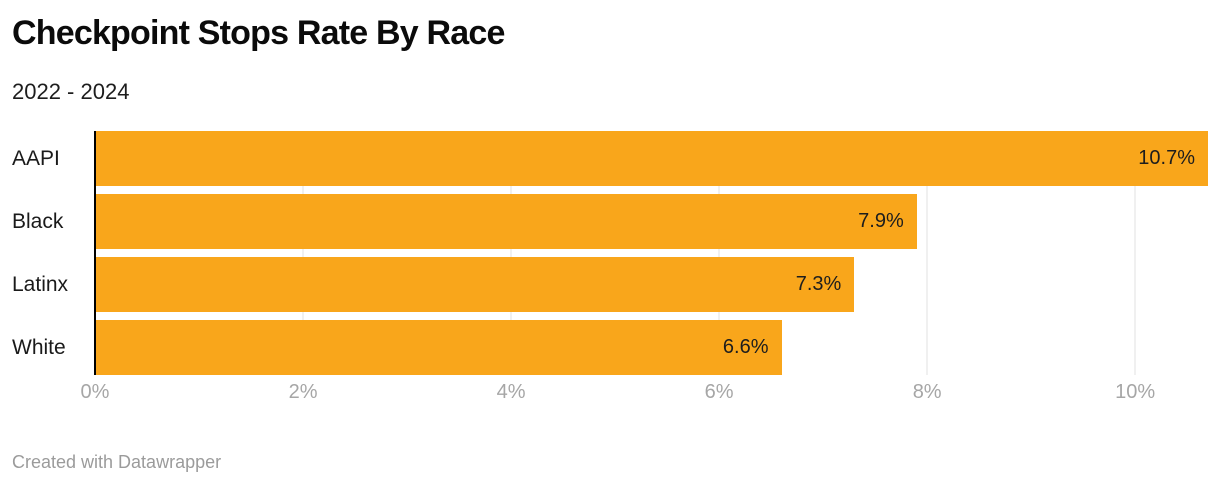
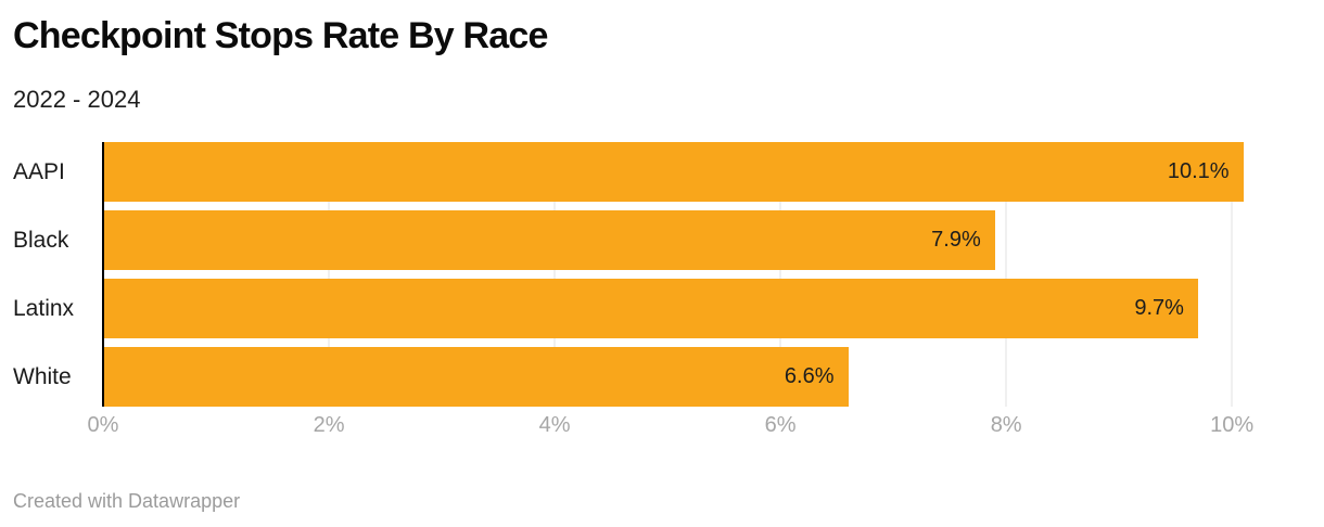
AAPI: 10.7% -> 10.1%
Latinx: 7.3% -> 9.7%
